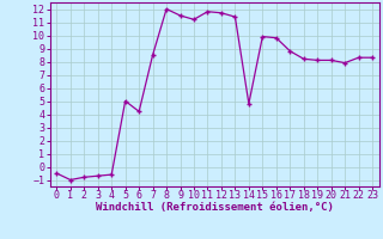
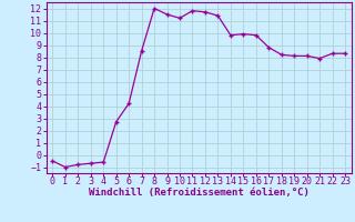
5: 5.0 -> 2.7
14: 4.8 -> 9.8
